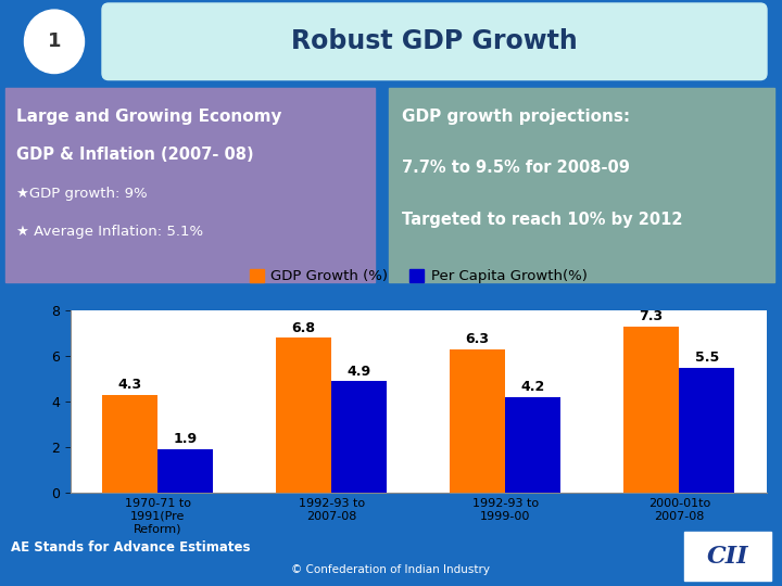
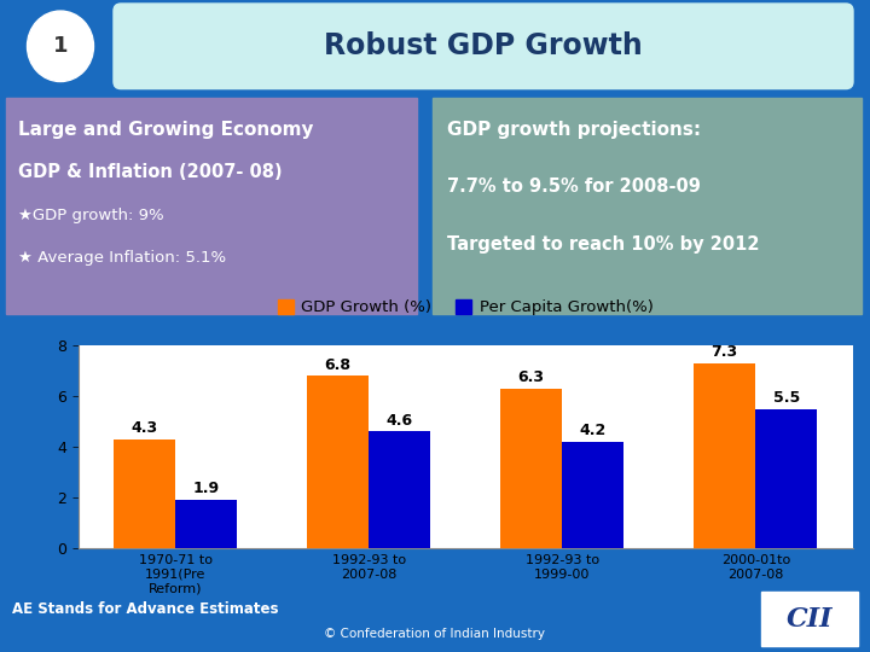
Per Capita Growth(%)/1992-93 to 2007-08: 4.9 -> 4.6
